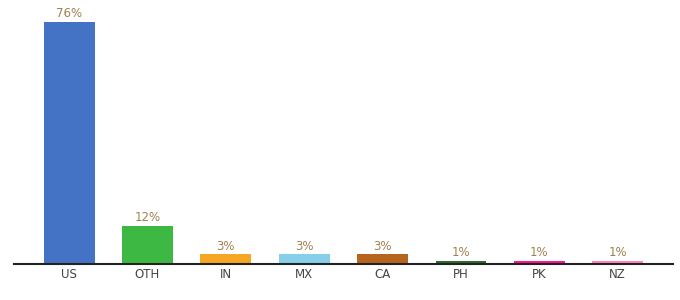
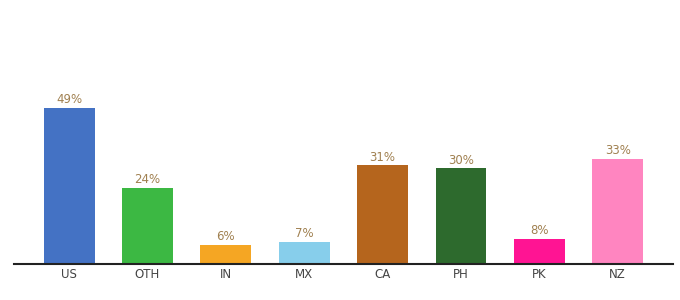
US: 76% -> 49%
OTH: 12% -> 24%
IN: 3% -> 6%
MX: 3% -> 7%
CA: 3% -> 31%
PH: 1% -> 30%
PK: 1% -> 8%
NZ: 1% -> 33%
